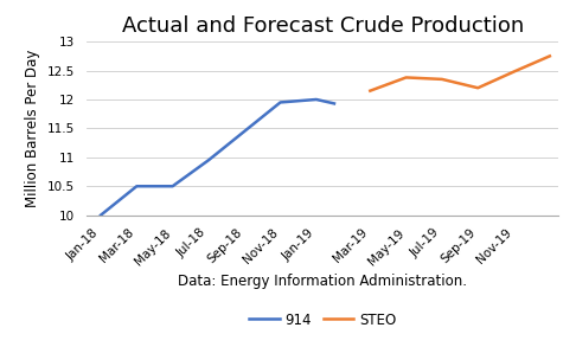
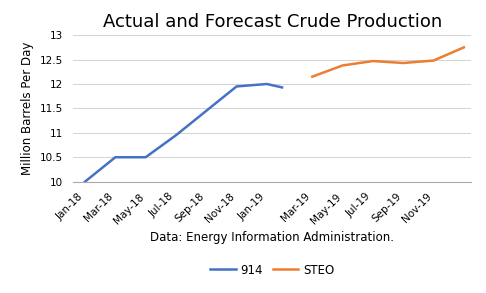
STEO/Jul-19: 12.35 -> 12.47
STEO/Sep-19: 12.20 -> 12.43
